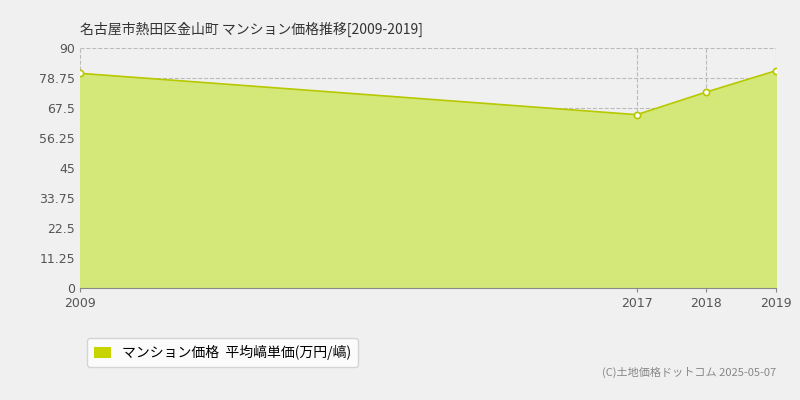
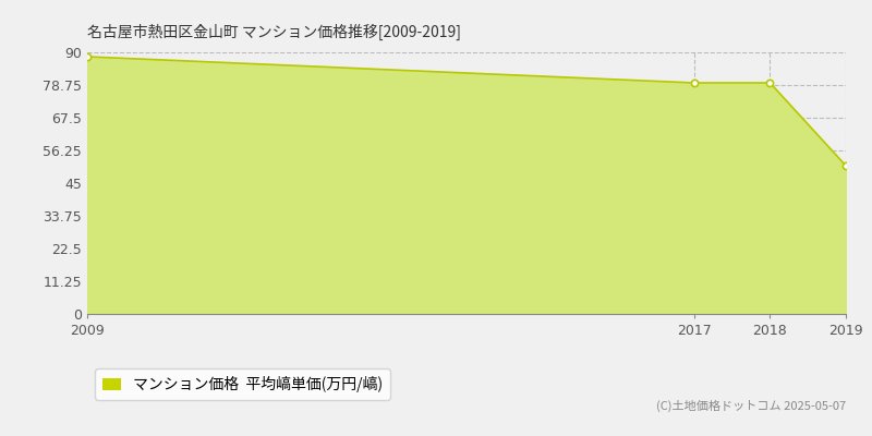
2009: 80.5 -> 88.5
2017: 65.0 -> 79.5
2018: 73.5 -> 79.5
2019: 81.5 -> 51.0
